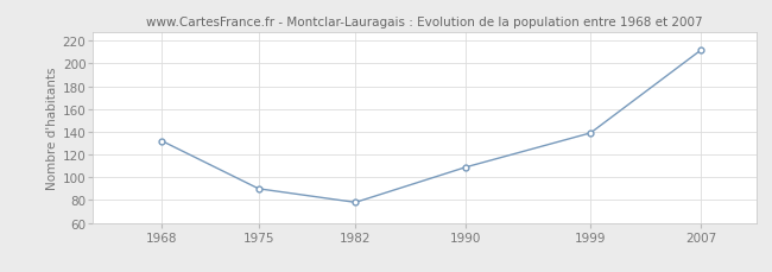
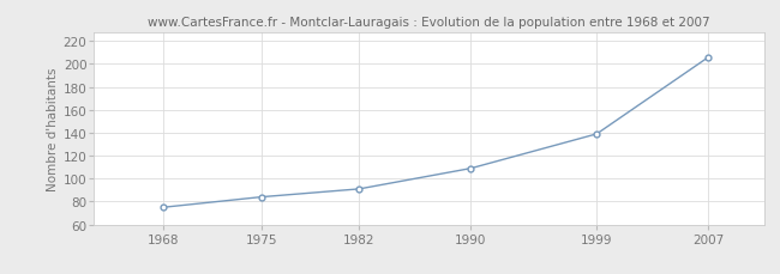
1968: 132 -> 75
1975: 90 -> 84
1982: 78 -> 91
2007: 212 -> 206
